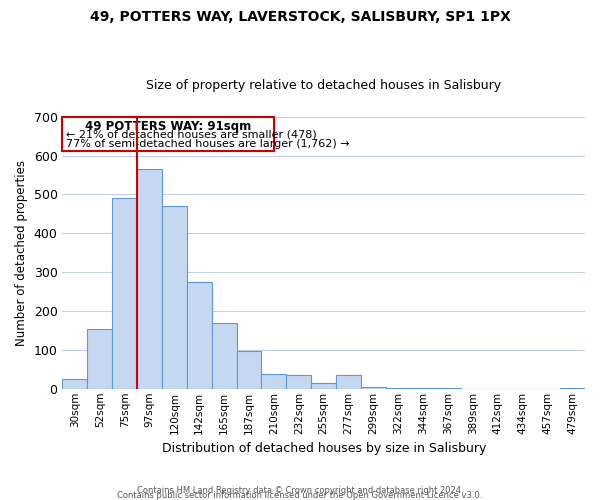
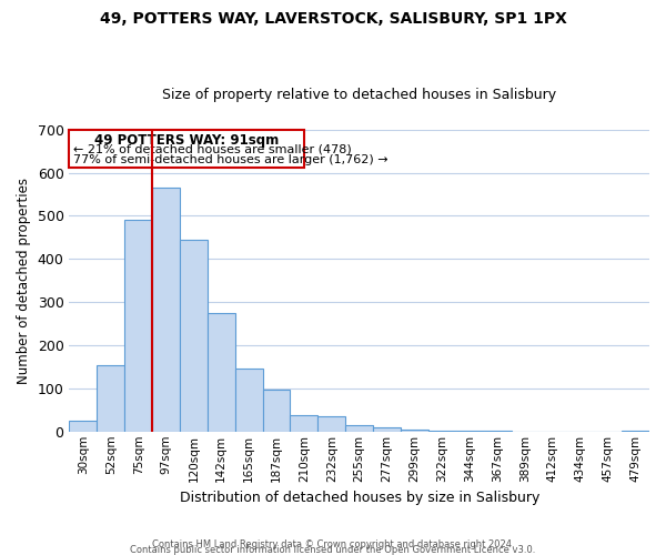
120sqm: 470 -> 445
165sqm: 170 -> 145
277sqm: 35 -> 10
